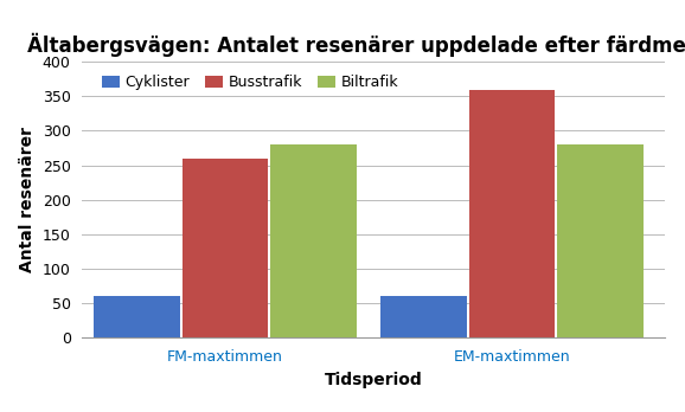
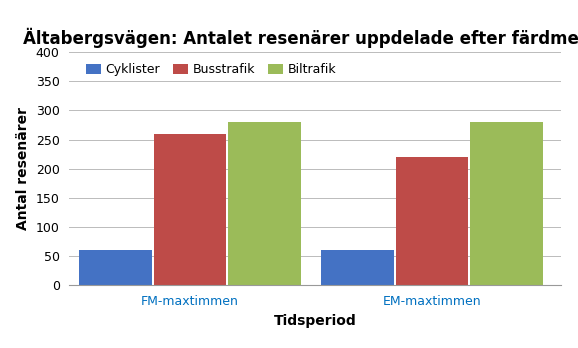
Busstrafik/EM-maxtimmen: 360 -> 220
